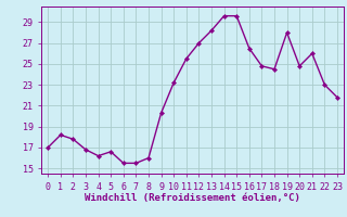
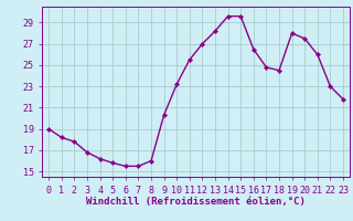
0: 17.0 -> 19.0
5: 16.6 -> 15.8
20: 24.8 -> 27.5
